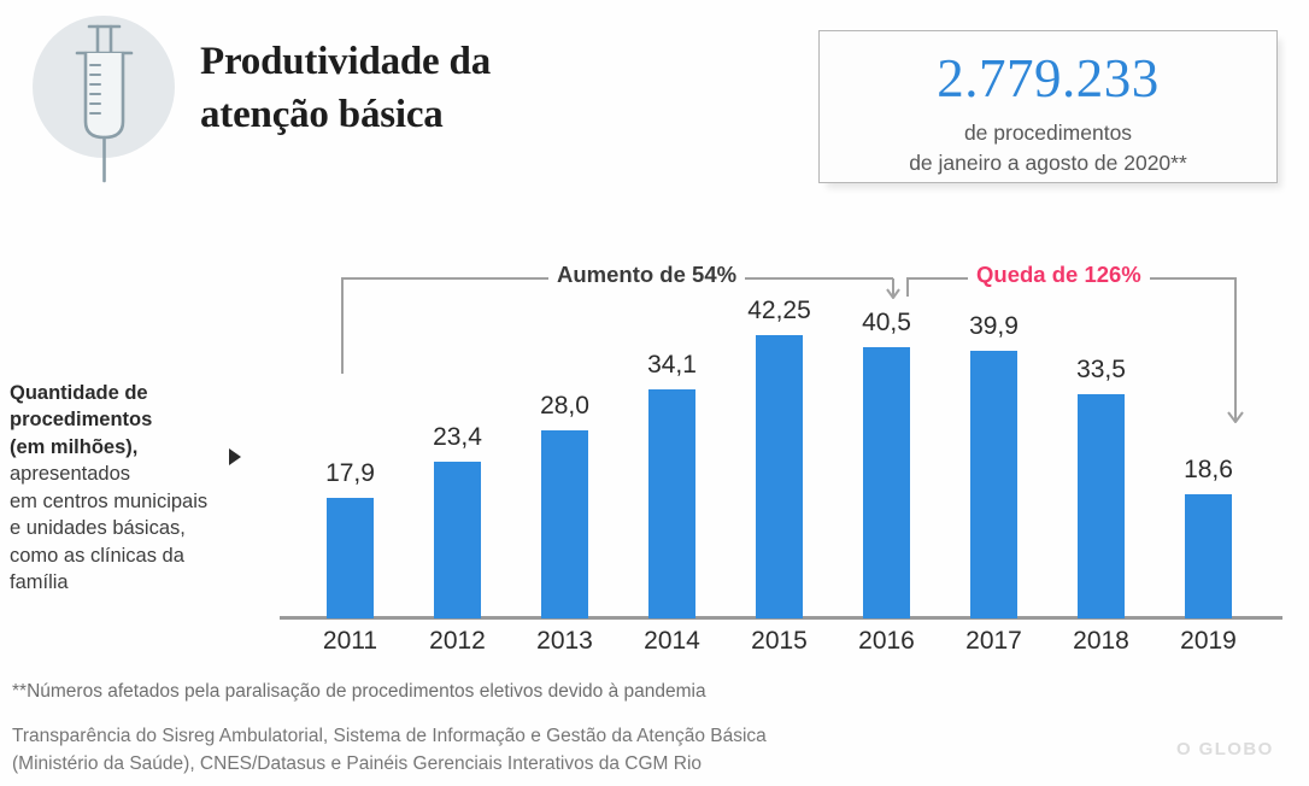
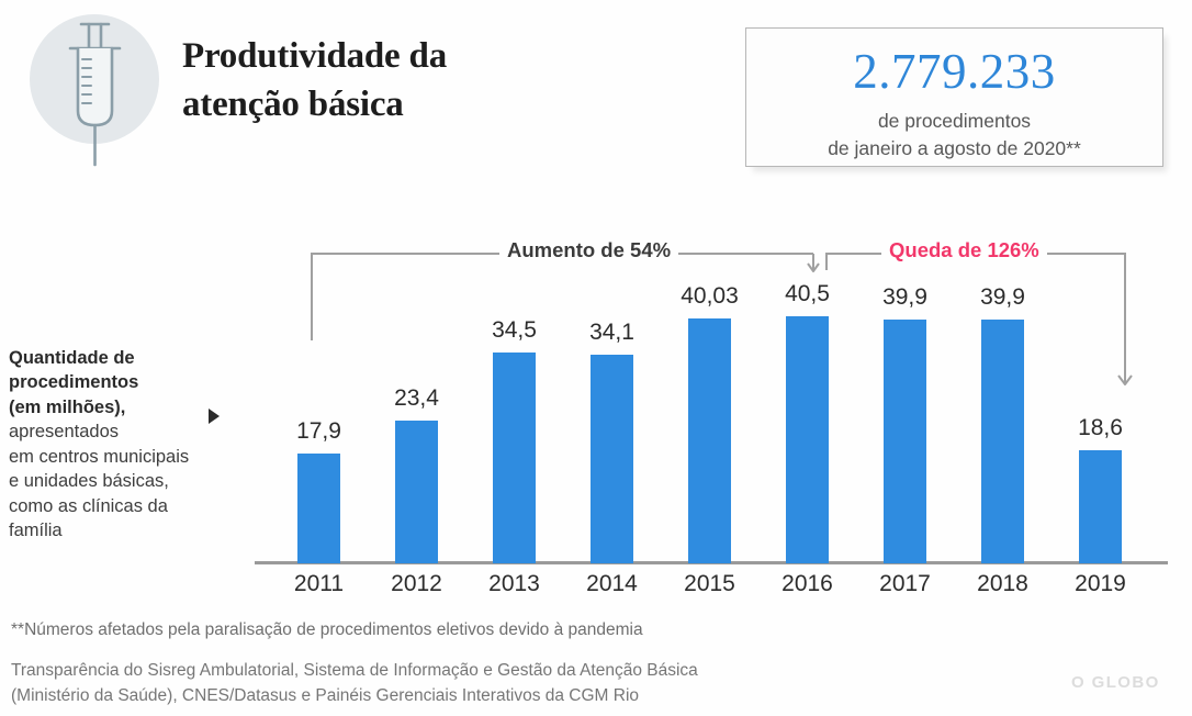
2013: 28,0 -> 34,5
2015: 42,25 -> 40,03
2018: 33,5 -> 39,9
